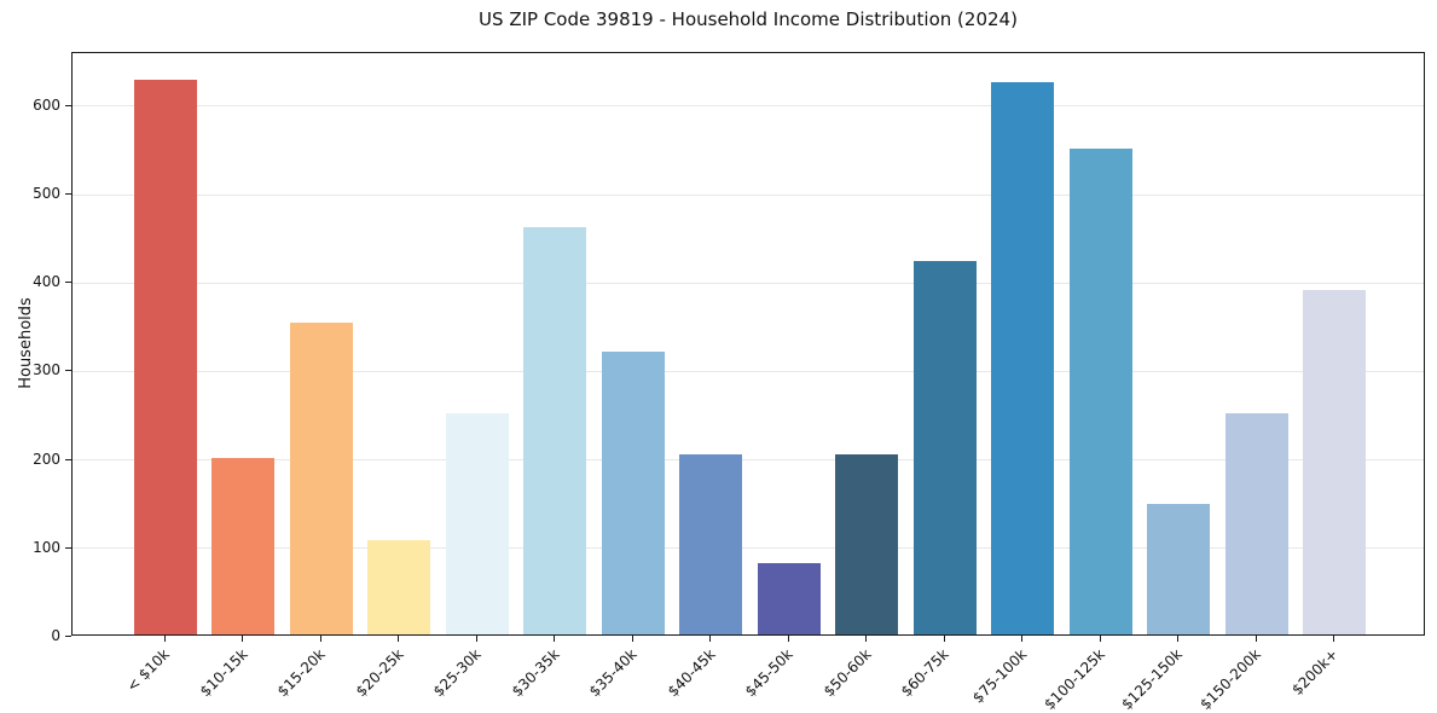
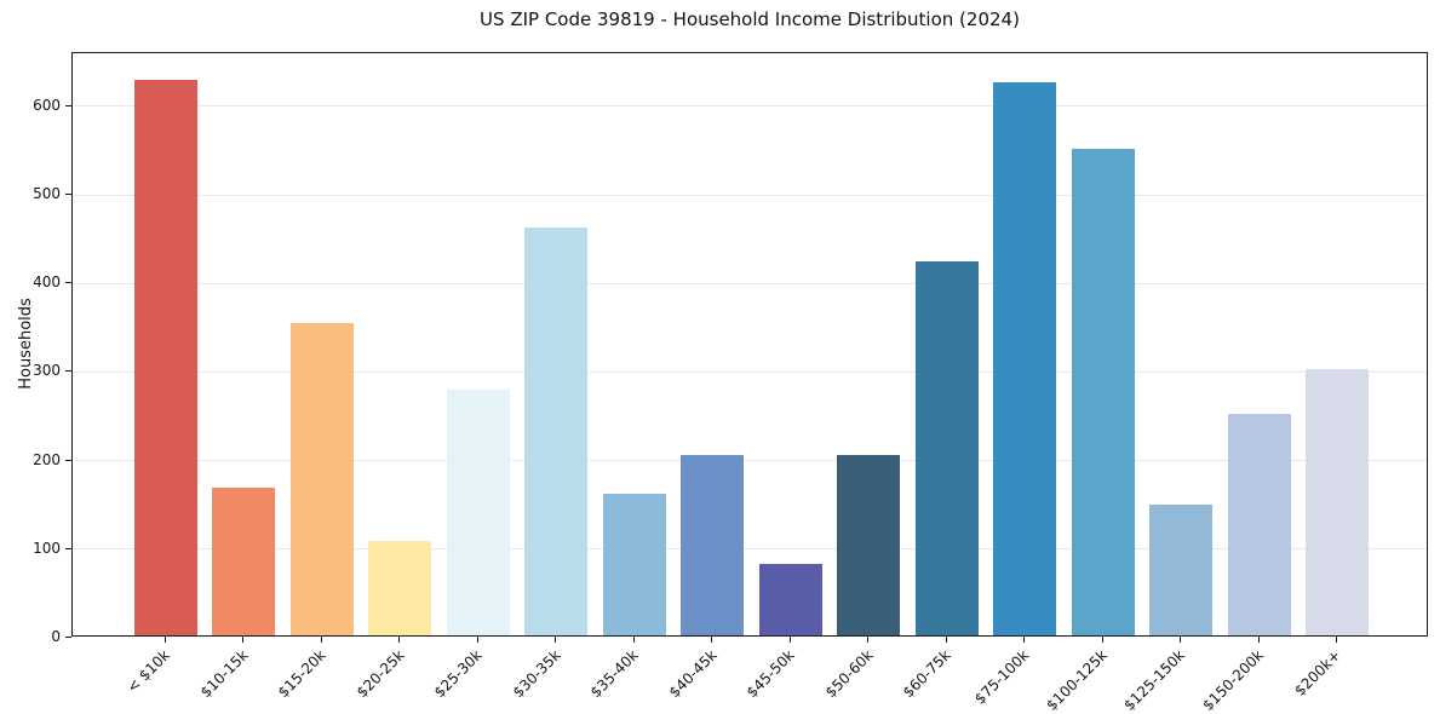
$10-15k: 200 -> 170
$25-30k: 250 -> 280
$35-40k: 320 -> 160
$200k+: 390 -> 300
